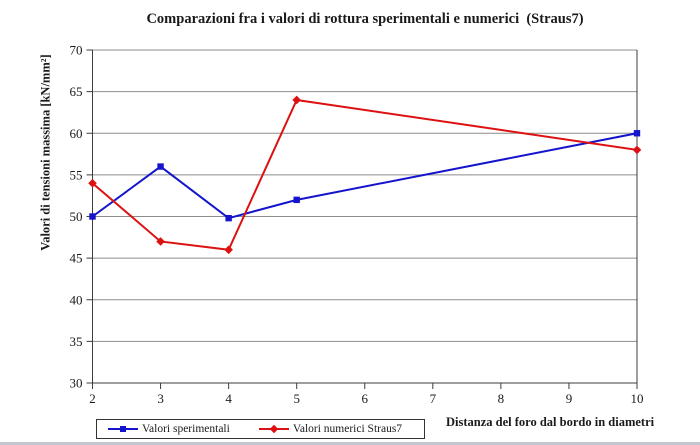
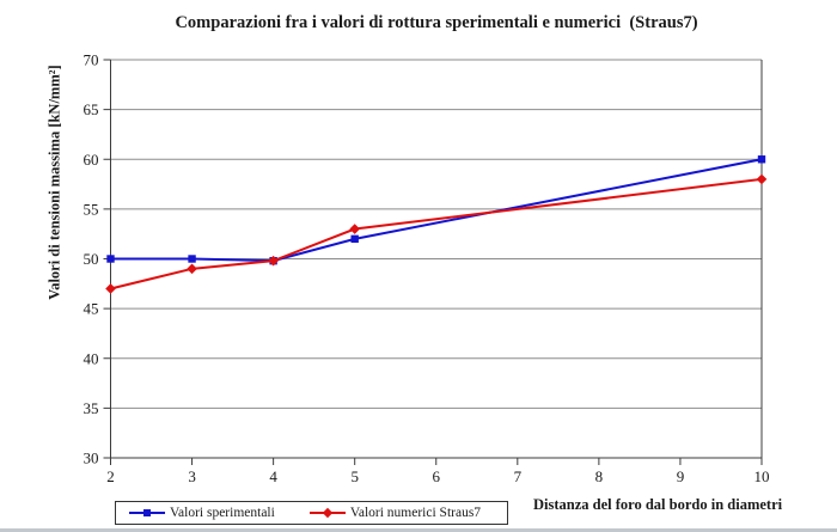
Valori numerici Straus7/2: 54 -> 47
Valori sperimentali/3: 56 -> 50
Valori numerici Straus7/3: 47 -> 49
Valori numerici Straus7/4: 46 -> 50
Valori numerici Straus7/5: 64 -> 53
